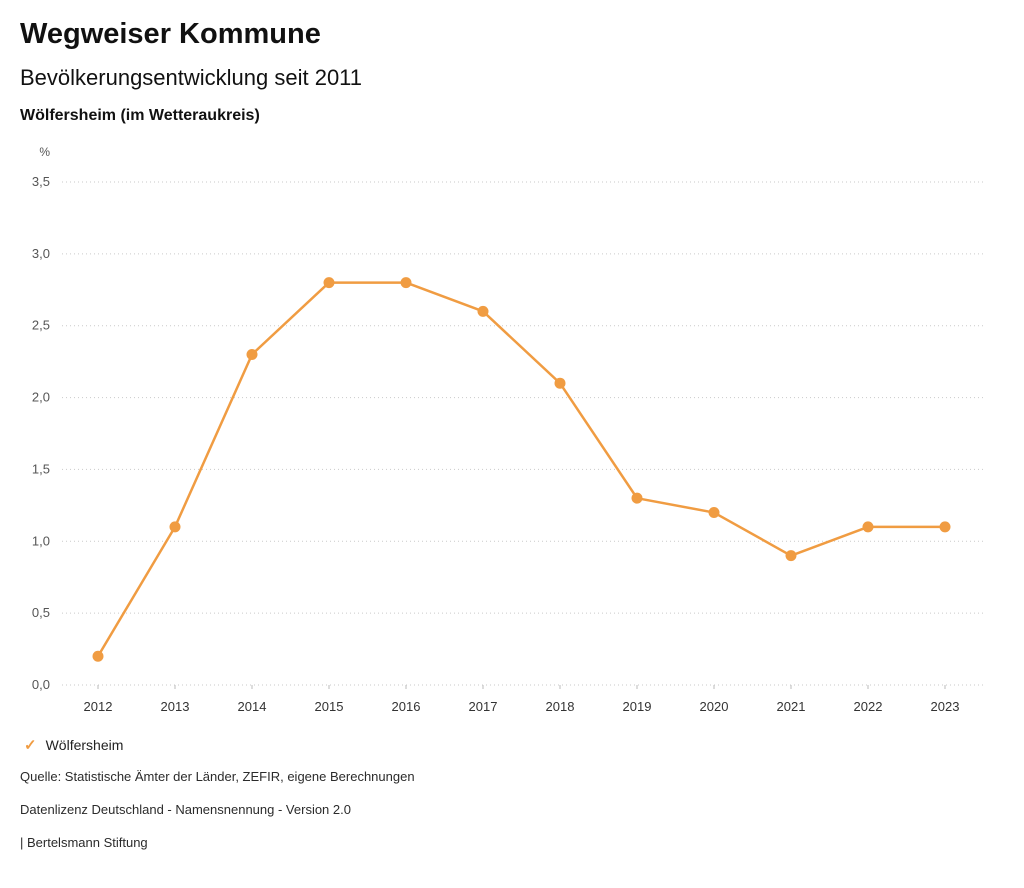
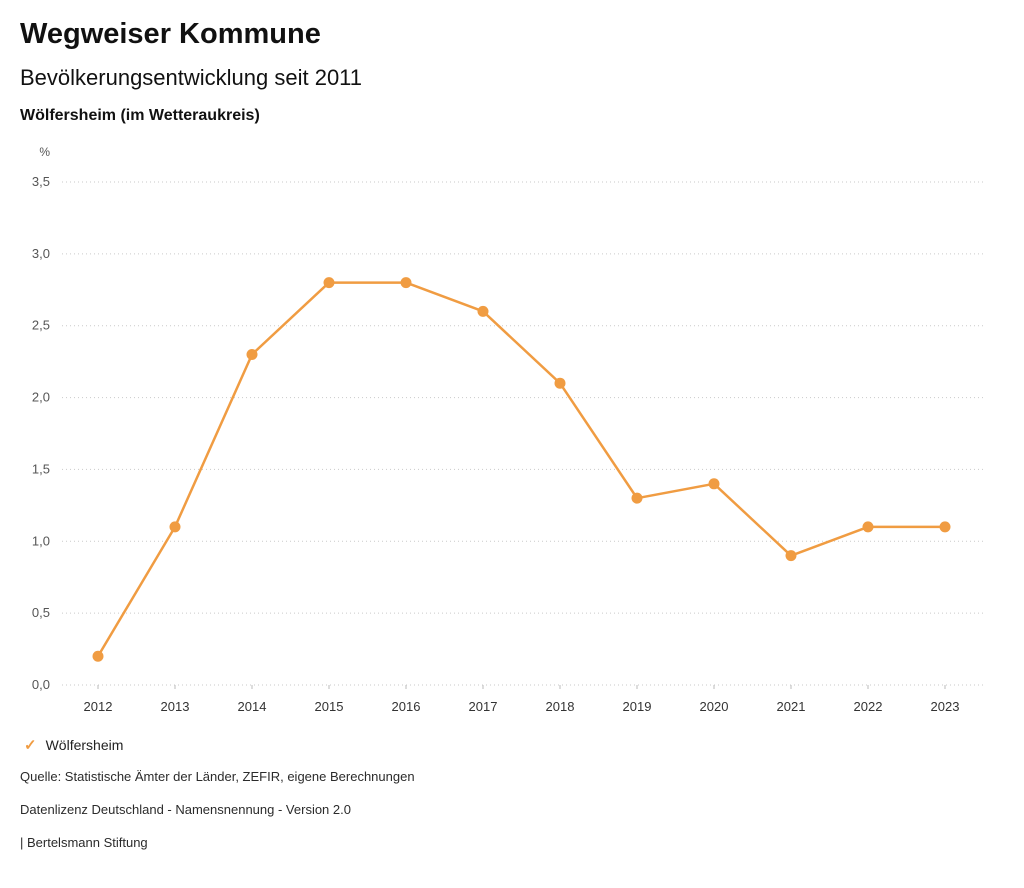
2020: 1,2 -> 1,4
